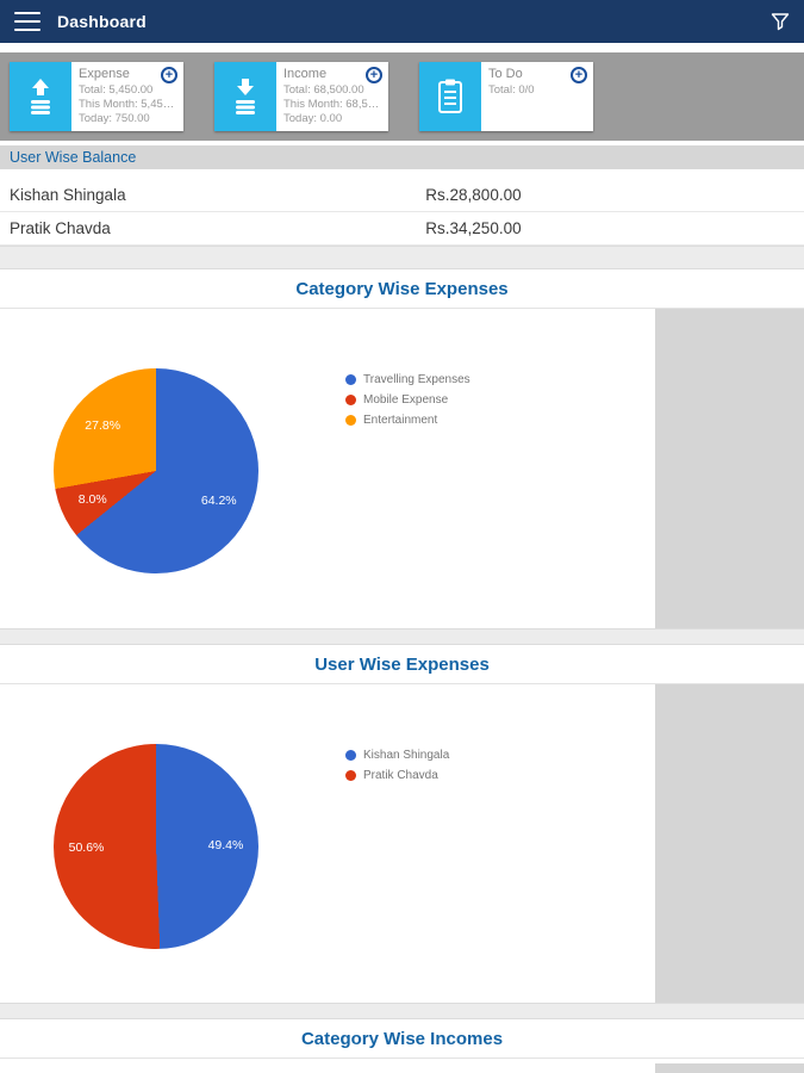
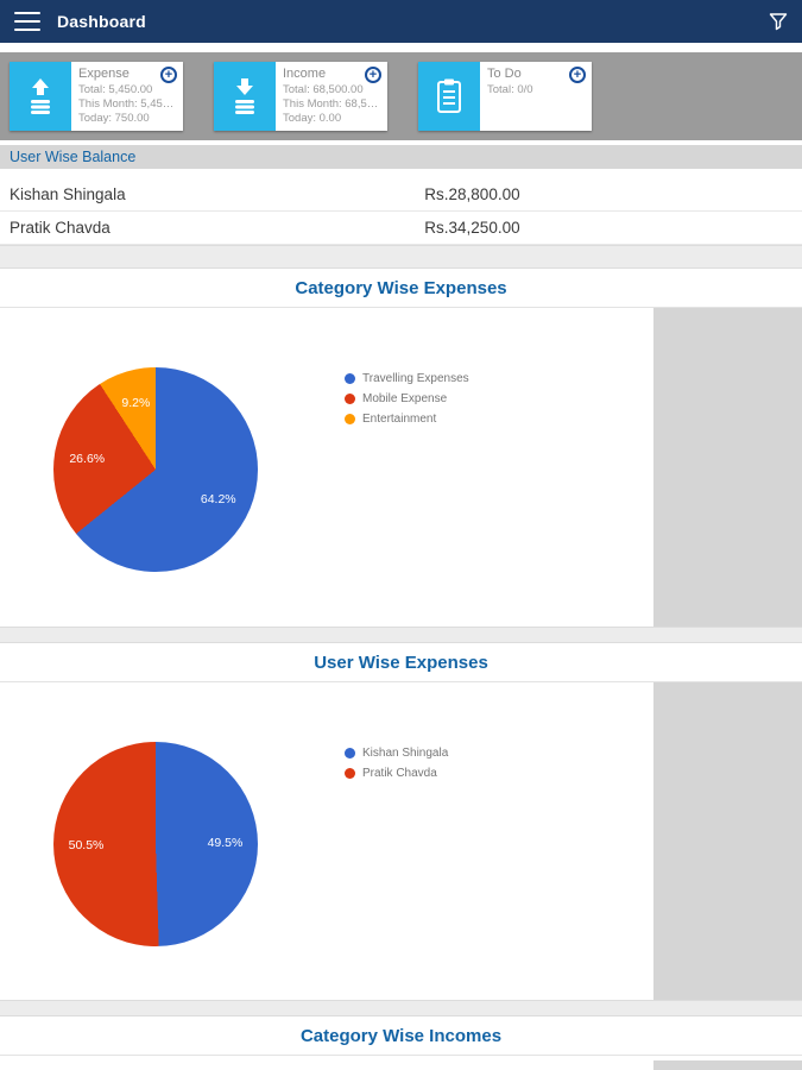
Category Wise Expenses/Mobile Expense: 8.0% -> 26.6%
Category Wise Expenses/Entertainment: 27.8% -> 9.2%
User Wise Expenses/Kishan Shingala: 49.4% -> 49.5%
User Wise Expenses/Pratik Chavda: 50.6% -> 50.5%
